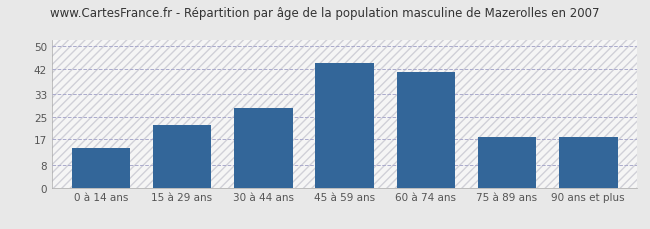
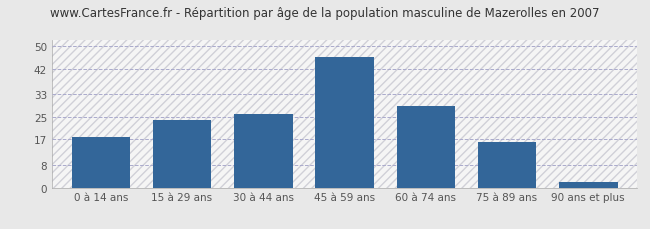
0 à 14 ans: 14 -> 18
15 à 29 ans: 22 -> 24
30 à 44 ans: 28 -> 26
45 à 59 ans: 44 -> 46
60 à 74 ans: 41 -> 29
75 à 89 ans: 18 -> 16
90 ans et plus: 18 -> 2
